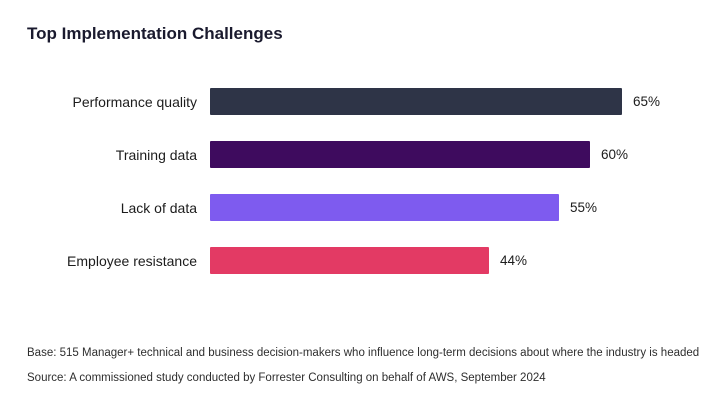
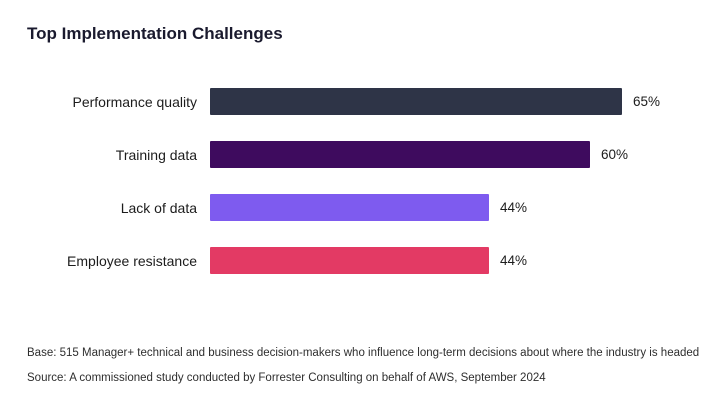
Lack of data: 55% -> 44%
